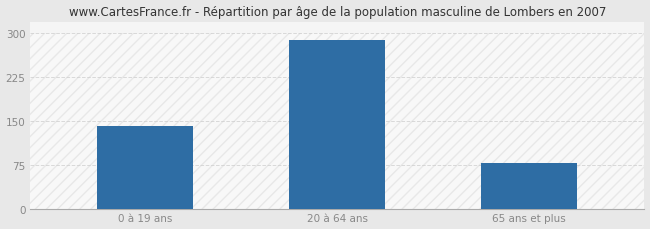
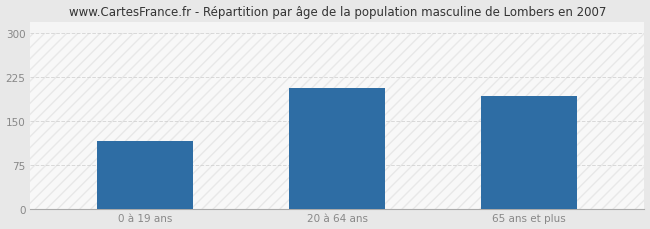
0 à 19 ans: 142 -> 116
20 à 64 ans: 289 -> 206
65 ans et plus: 78 -> 192
